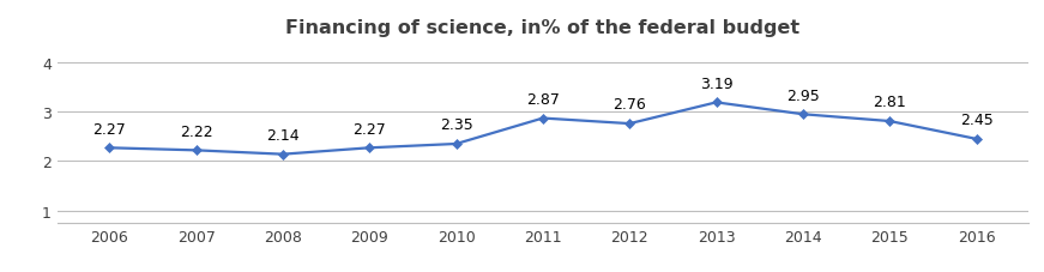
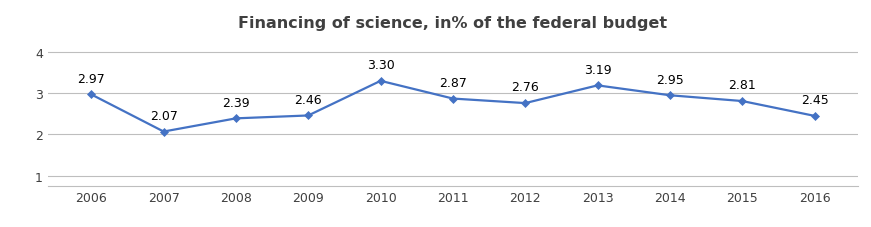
2006: 2.27 -> 2.97
2007: 2.22 -> 2.07
2008: 2.14 -> 2.39
2009: 2.27 -> 2.46
2010: 2.35 -> 3.30
